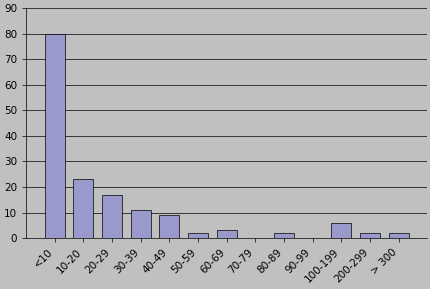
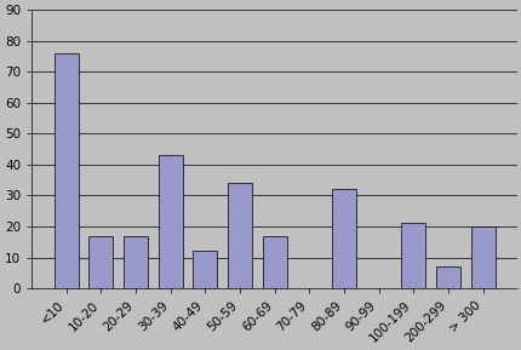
<10: 80 -> 76
10-20: 23 -> 17
30-39: 11 -> 43
40-49: 9 -> 12
50-59: 2 -> 34
60-69: 3 -> 17
80-89: 2 -> 32
100-199: 6 -> 21
200-299: 2 -> 7
> 300: 2 -> 20
